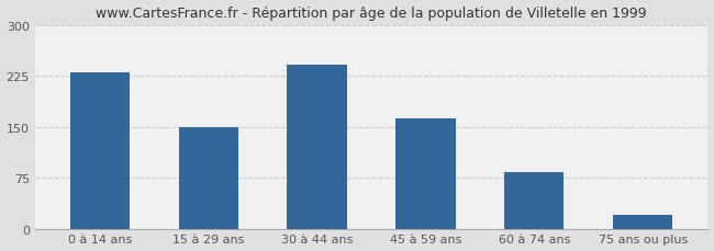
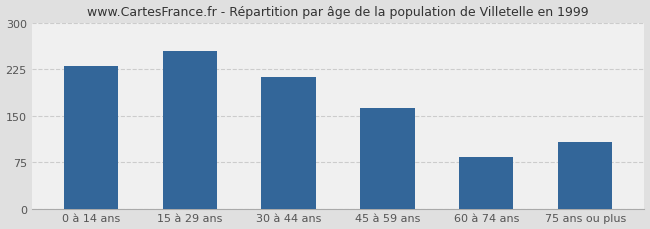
15 à 29 ans: 150 -> 254
30 à 44 ans: 242 -> 212
75 ans ou plus: 20 -> 108
